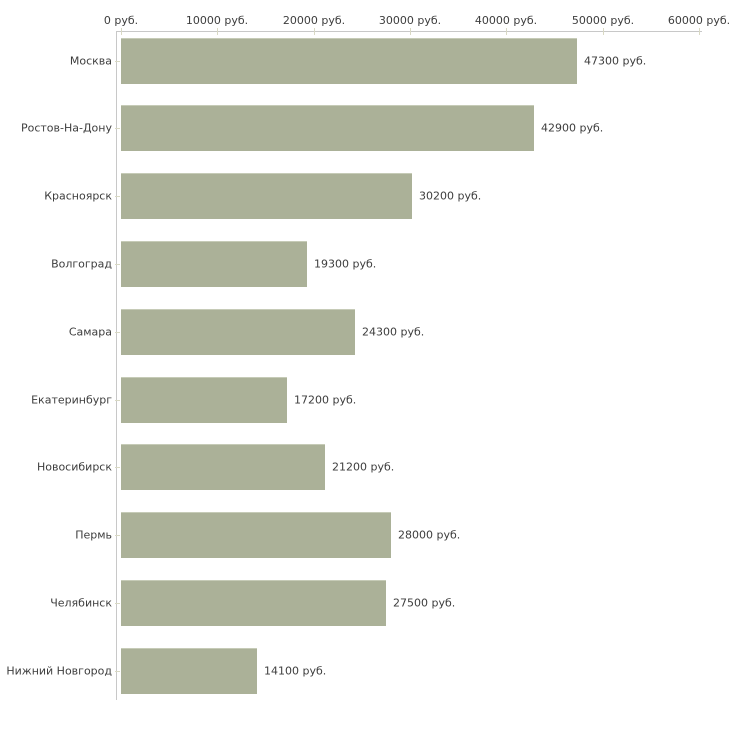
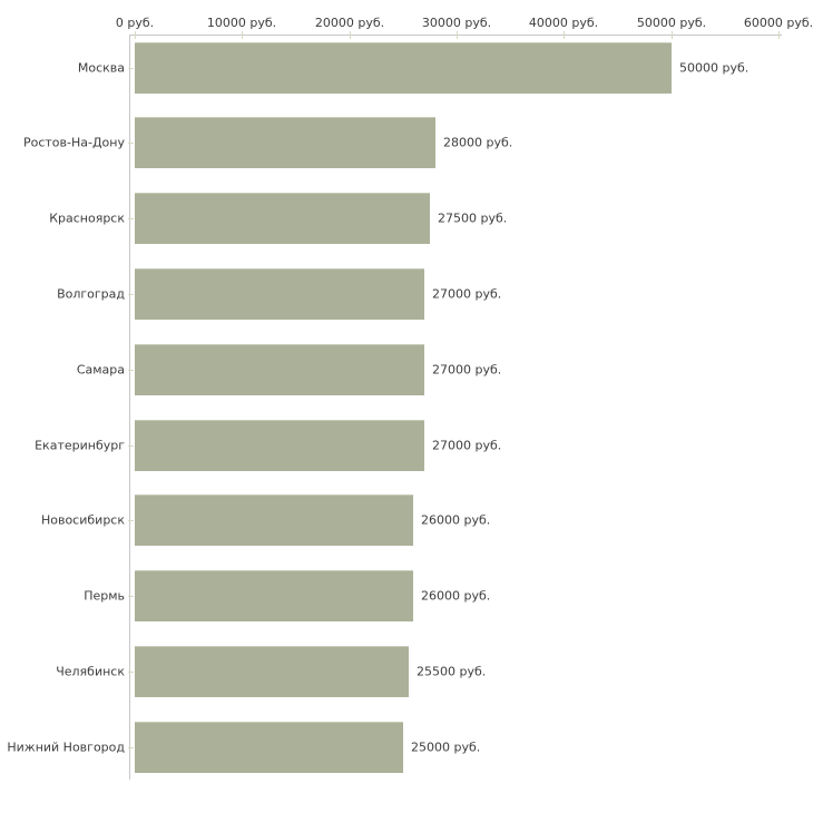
Москва: 47300 -> 50000
Ростов-На-Дону: 42900 -> 28000
Красноярск: 30200 -> 27500
Волгоград: 19300 -> 27000
Самара: 24300 -> 27000
Екатеринбург: 17200 -> 27000
Новосибирск: 21200 -> 26000
Пермь: 28000 -> 26000
Челябинск: 27500 -> 25500
Нижний Новгород: 14100 -> 25000
